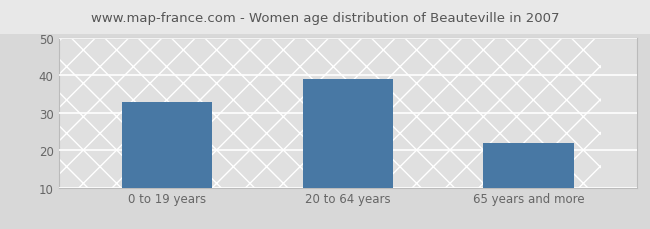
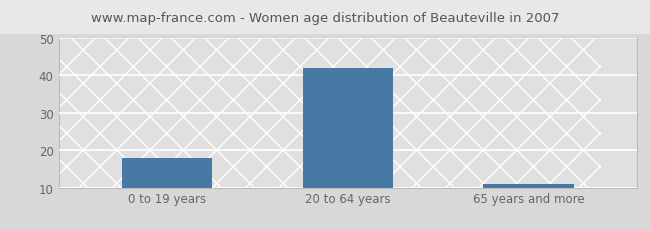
0 to 19 years: 33 -> 18
20 to 64 years: 39 -> 42
65 years and more: 22 -> 11
